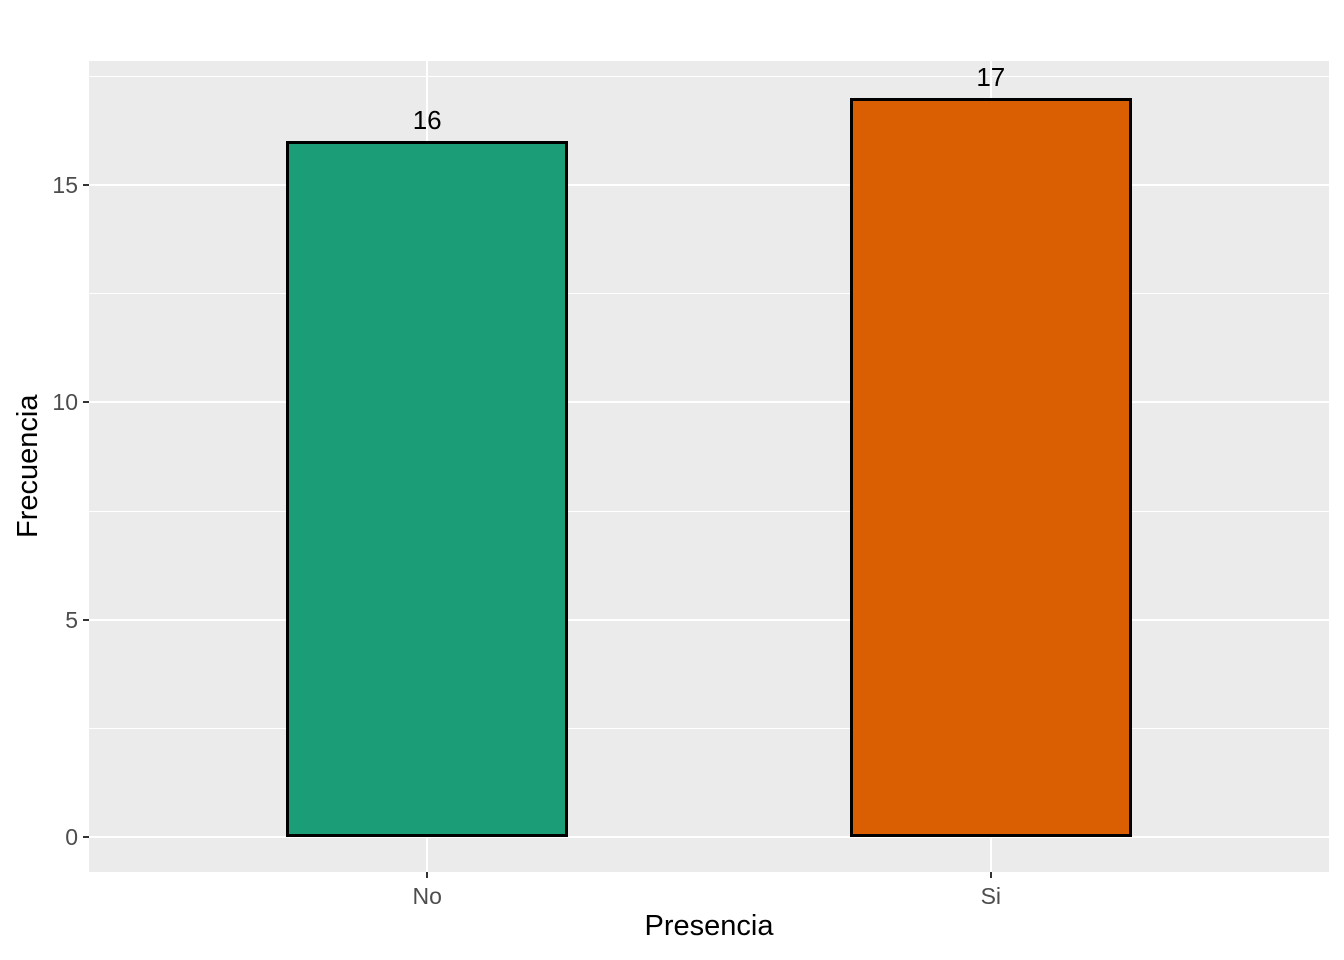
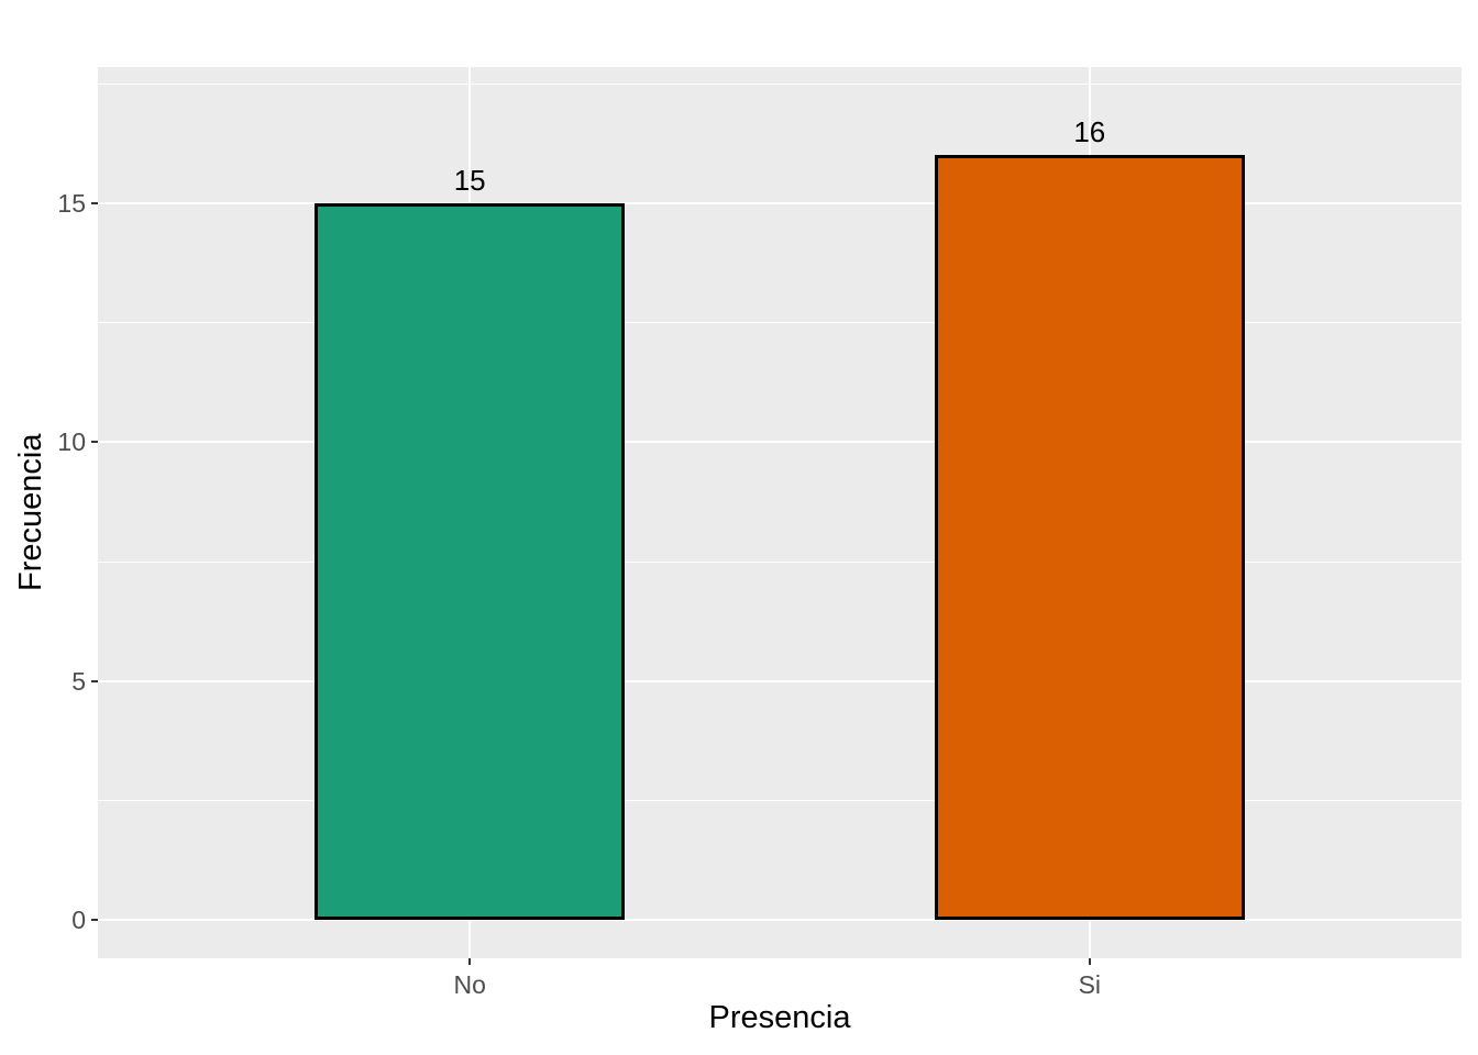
No: 16 -> 15
Si: 17 -> 16
